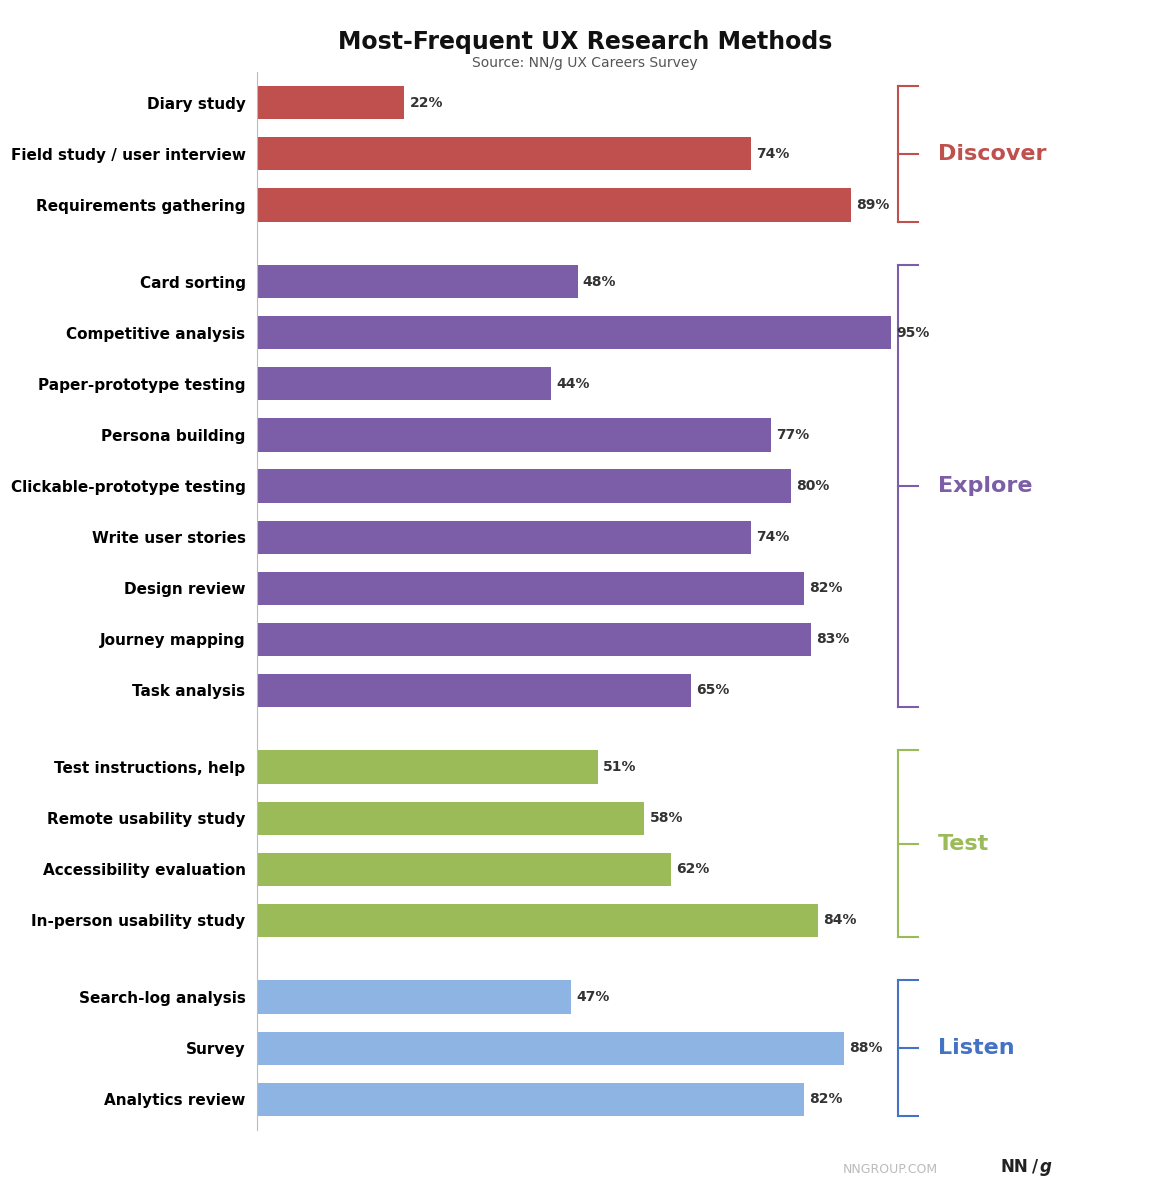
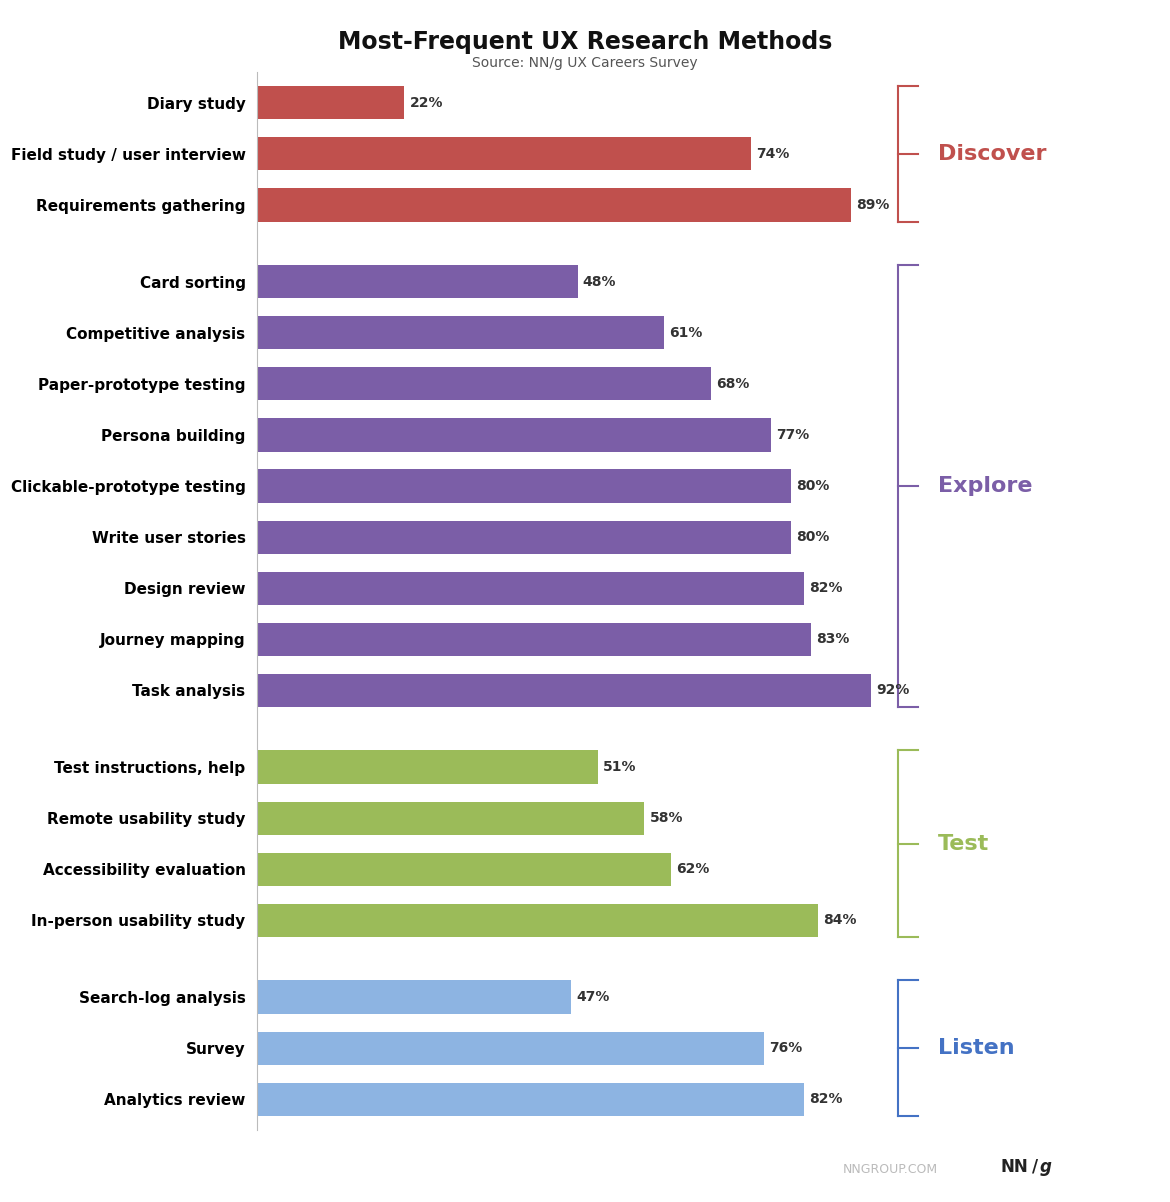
Competitive analysis: 95% -> 61%
Paper-prototype testing: 44% -> 68%
Write user stories: 74% -> 80%
Task analysis: 65% -> 92%
Survey: 88% -> 76%
